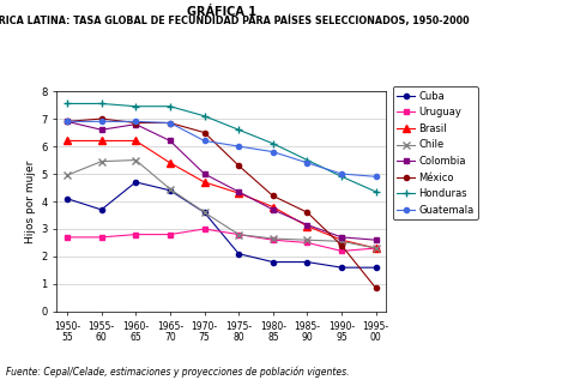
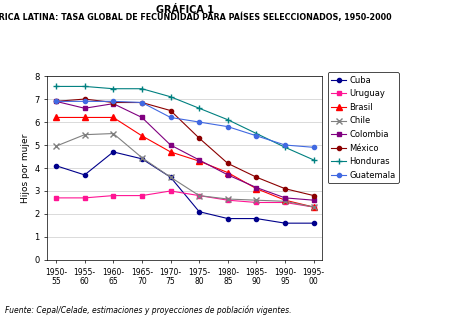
Uruguay/1990- 95: 2.2 -> 2.5
México/1990- 95: 2.40 -> 3.10
México/1995- 00: 0.85 -> 2.80
